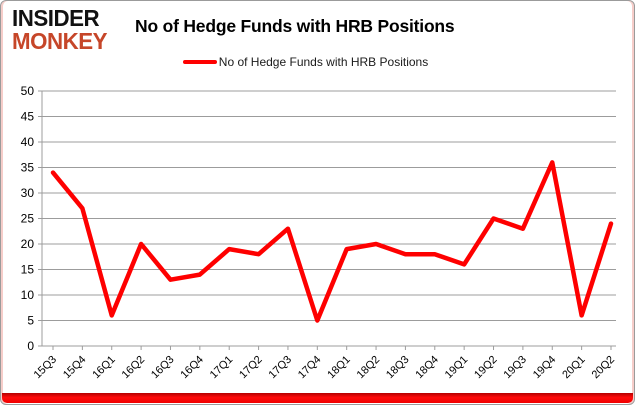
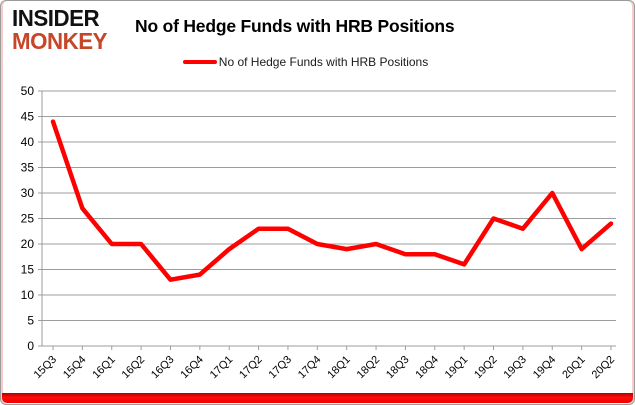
15Q3: 34 -> 44
16Q1: 6 -> 20
17Q2: 18 -> 23
17Q4: 5 -> 20
19Q4: 36 -> 30
20Q1: 6 -> 19
